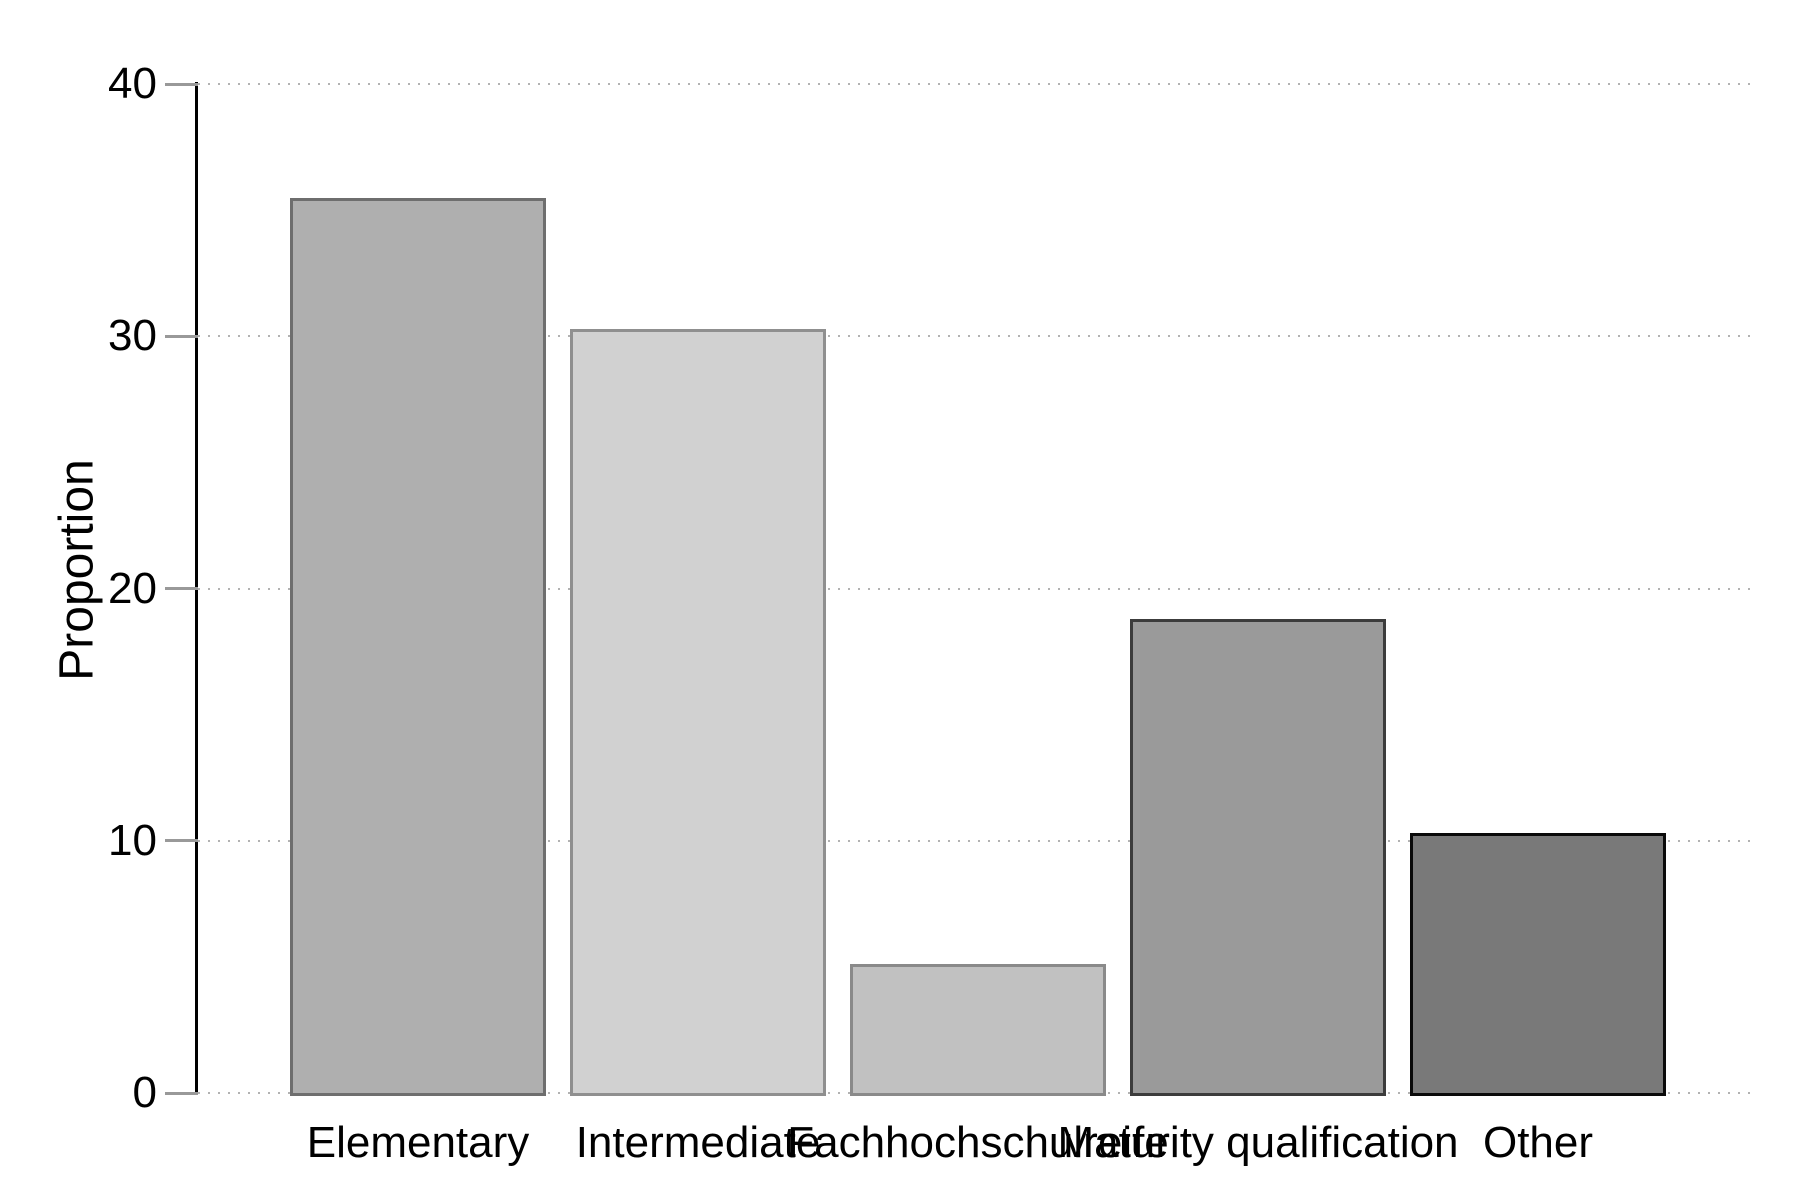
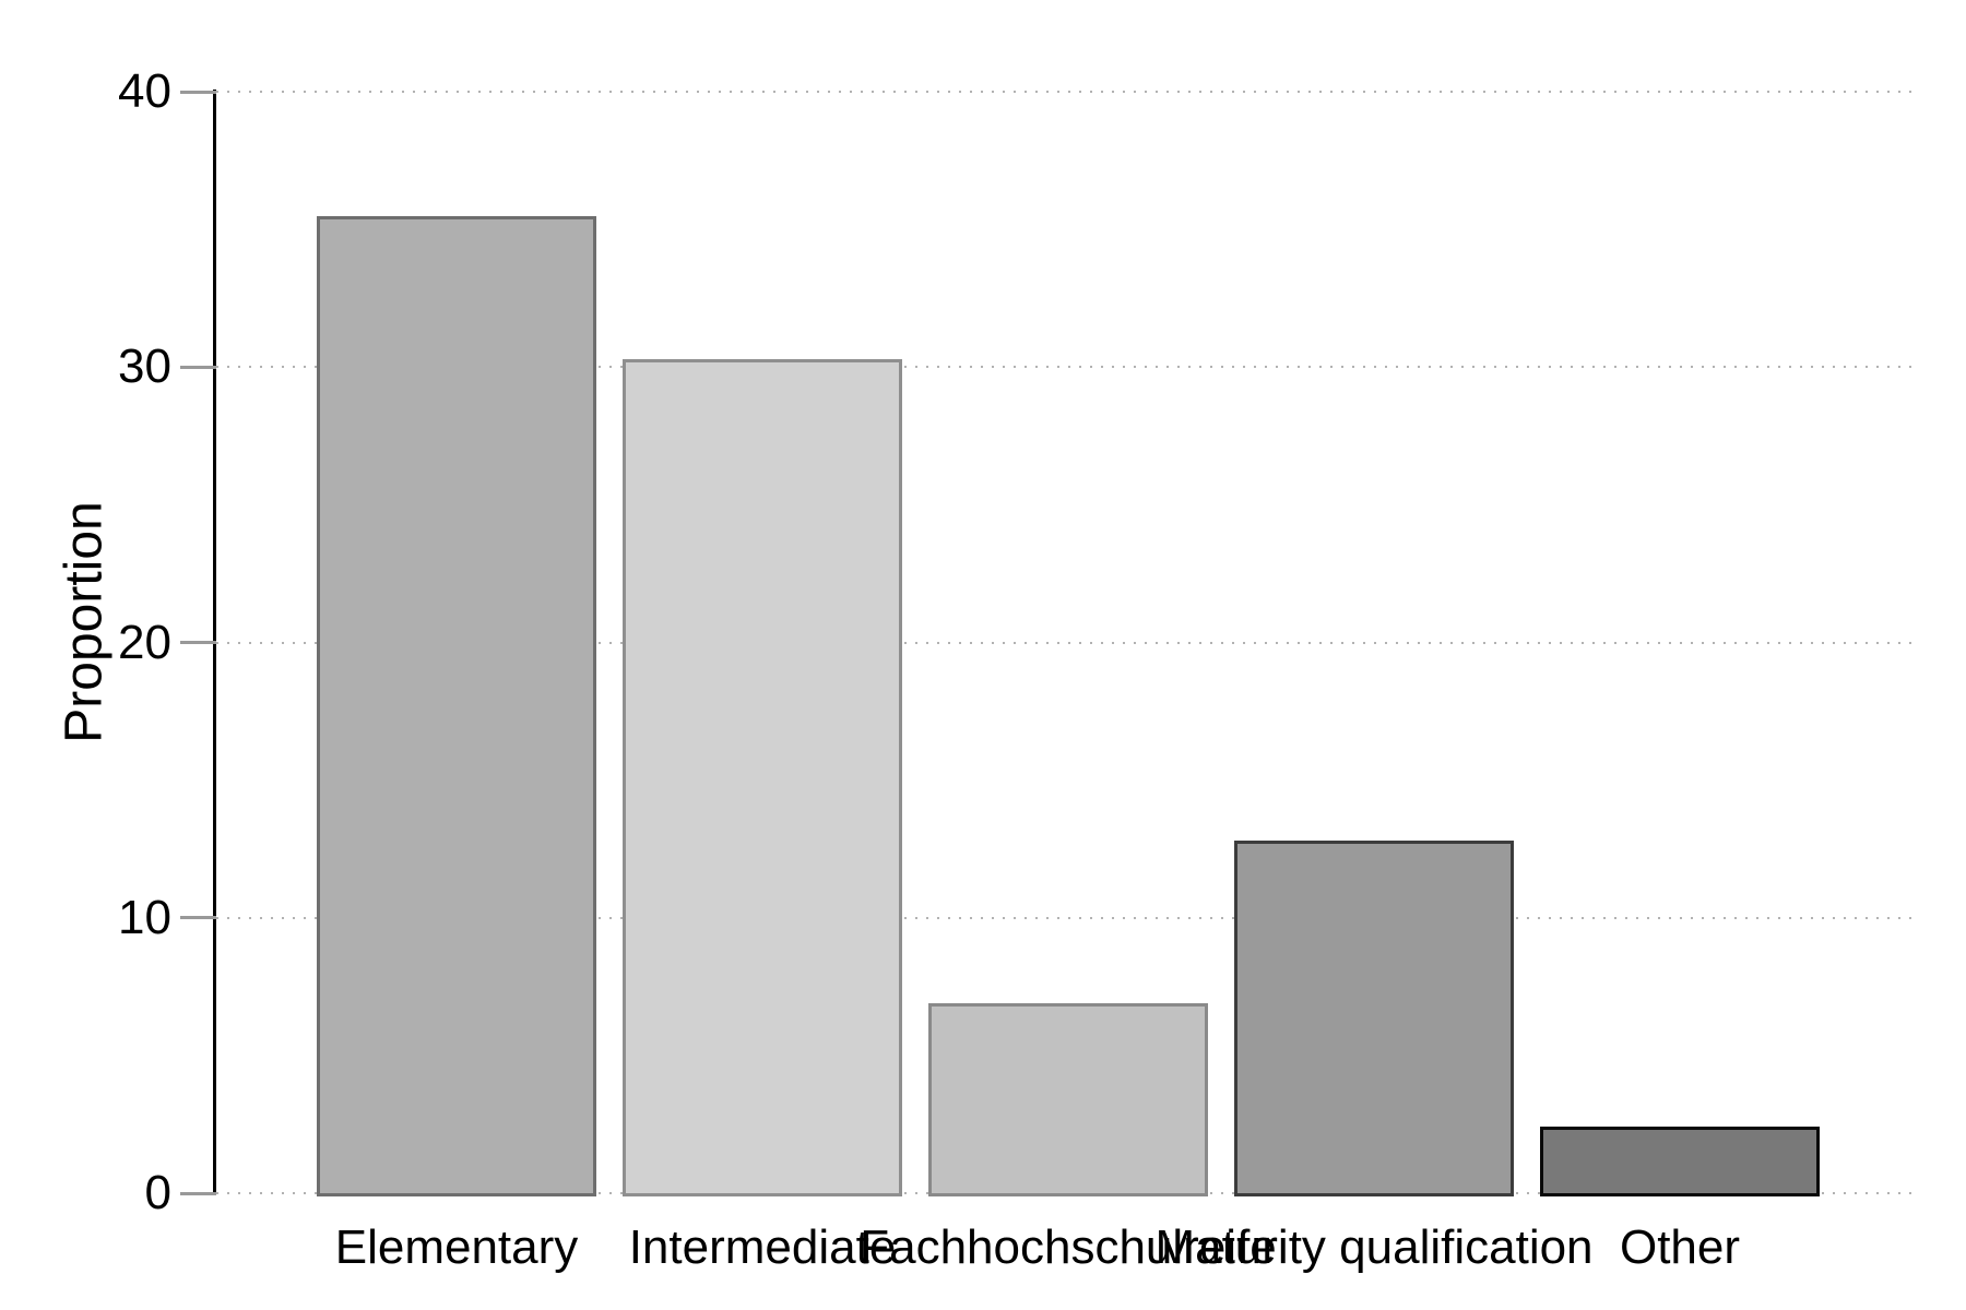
Fachhochschulreife: 5.1 -> 6.9
Maturity qualification: 18.8 -> 12.8
Other: 10.3 -> 2.4
